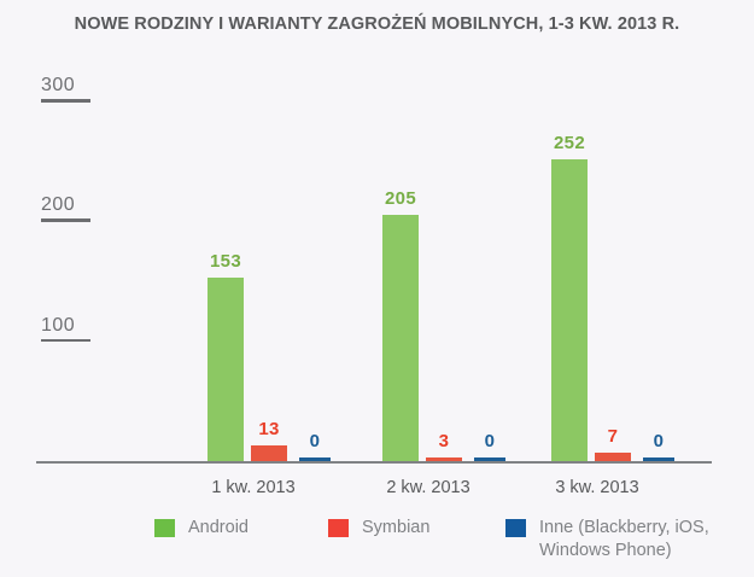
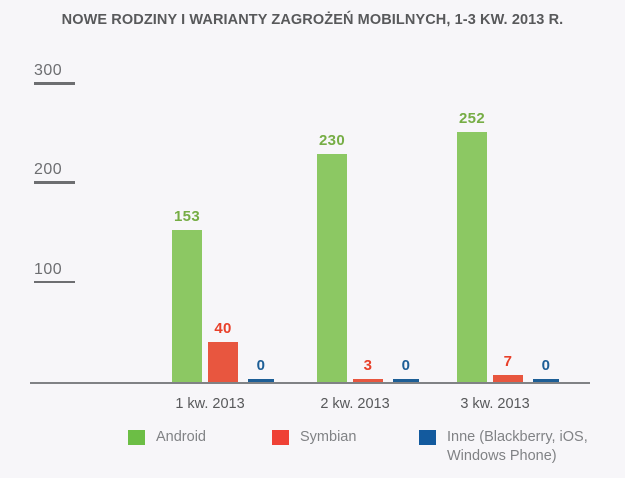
Symbian/1 kw. 2013: 13 -> 40
Android/2 kw. 2013: 205 -> 230
